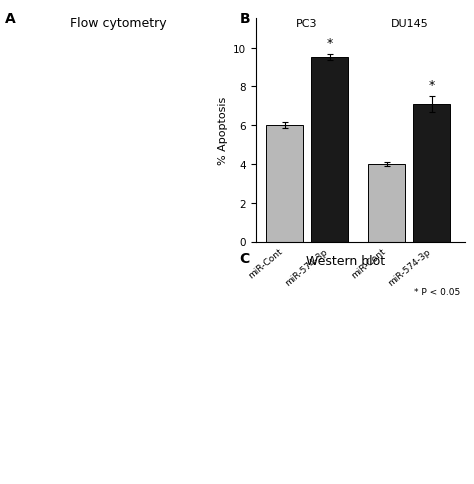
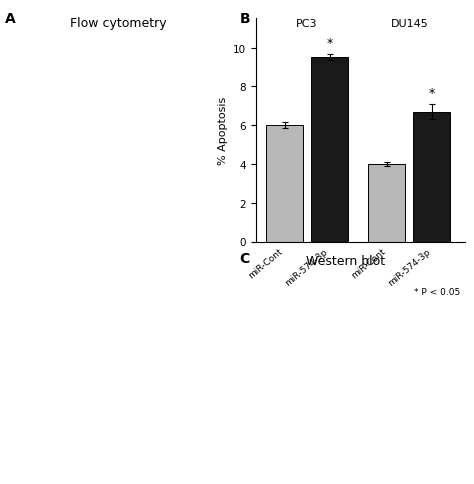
miR-574-3p: 7.1 -> 6.7
